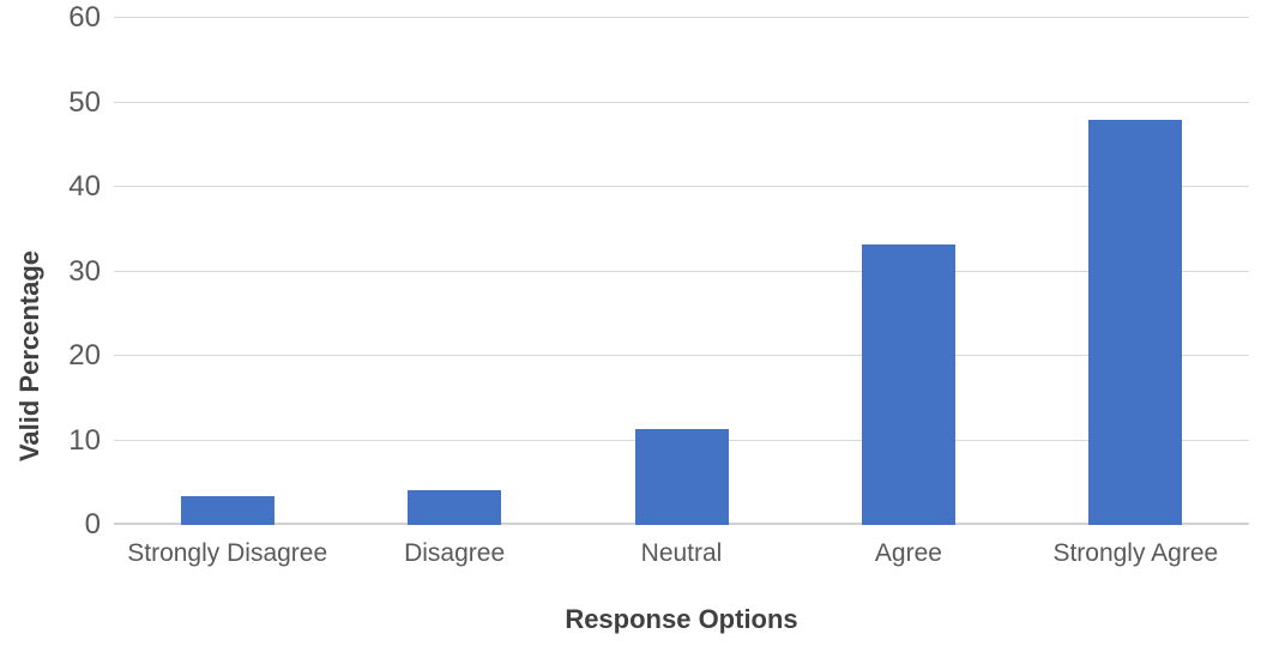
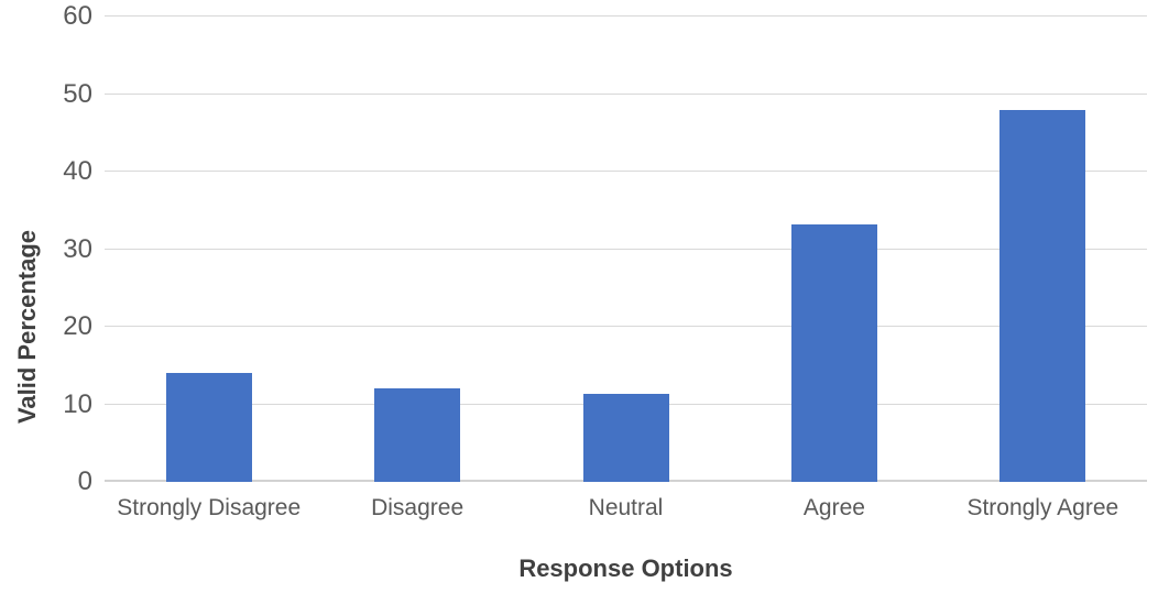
Strongly Disagree: 3 -> 14
Disagree: 4 -> 12
